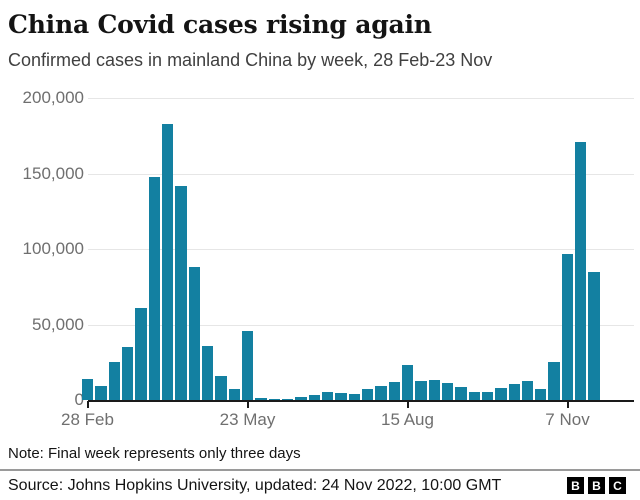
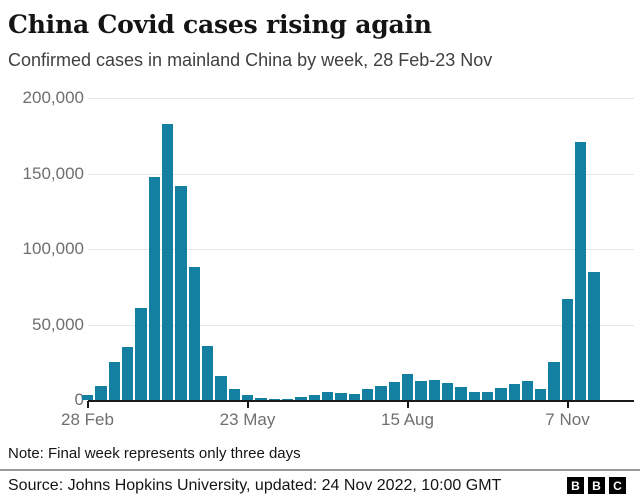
28 Feb: 14000 -> 3000
23 May: 46000 -> 3000
15 Aug: 23000 -> 17000
7 Nov: 97000 -> 67000
